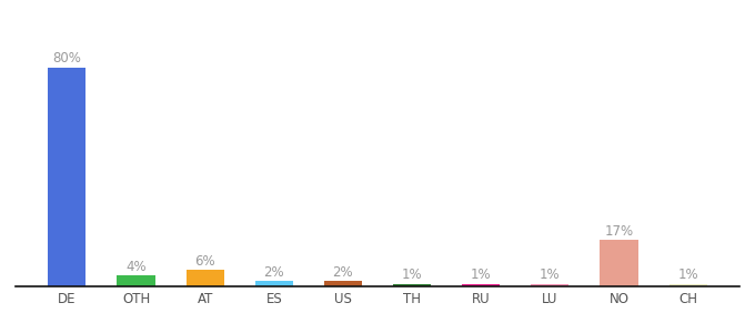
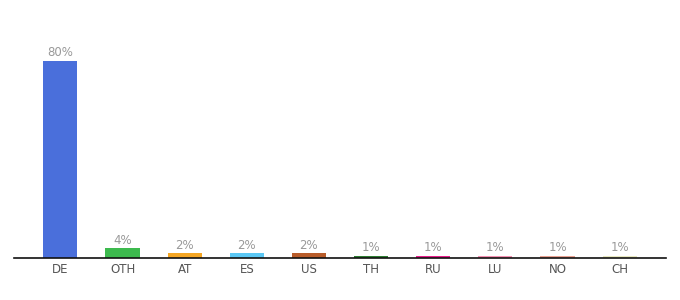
AT: 6% -> 2%
NO: 17% -> 1%
